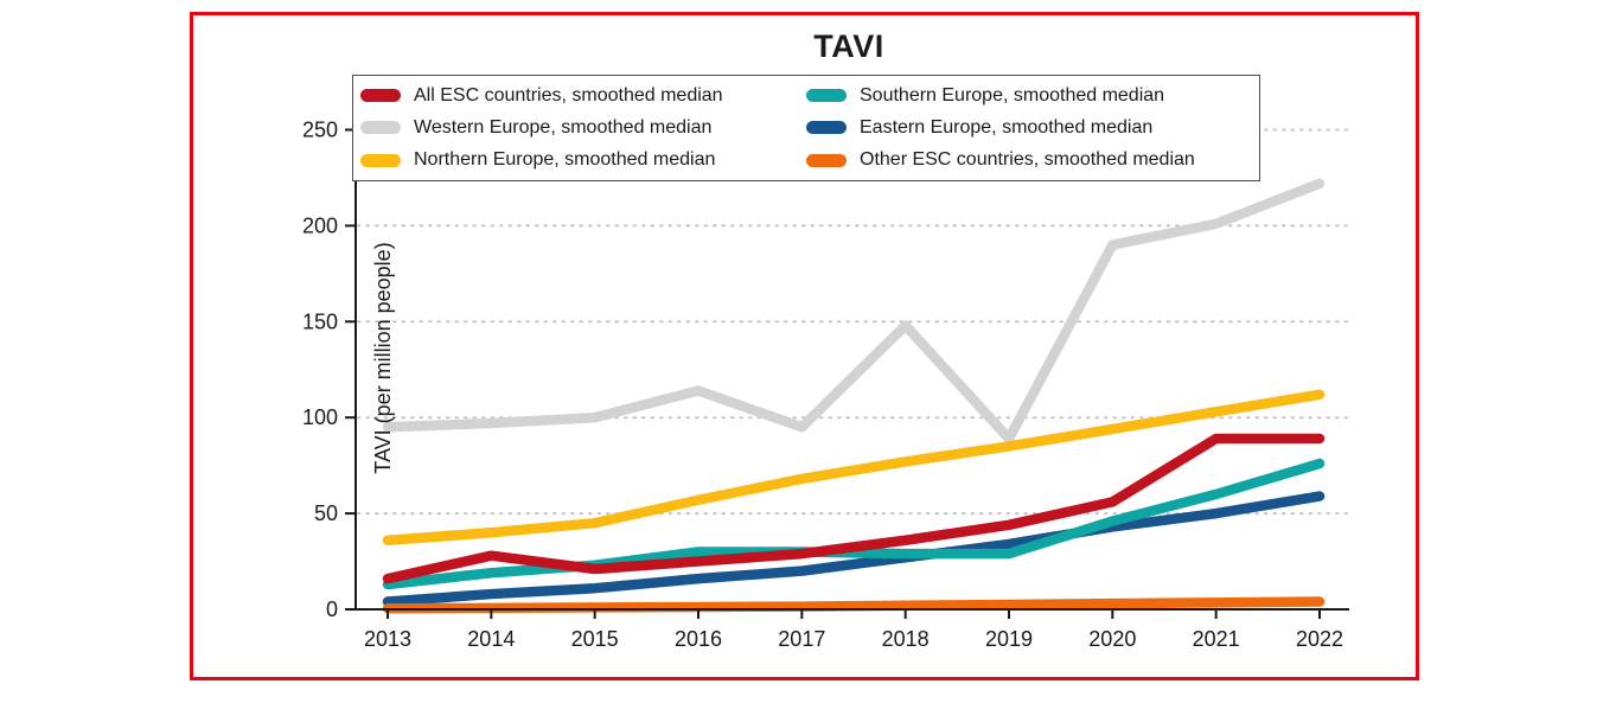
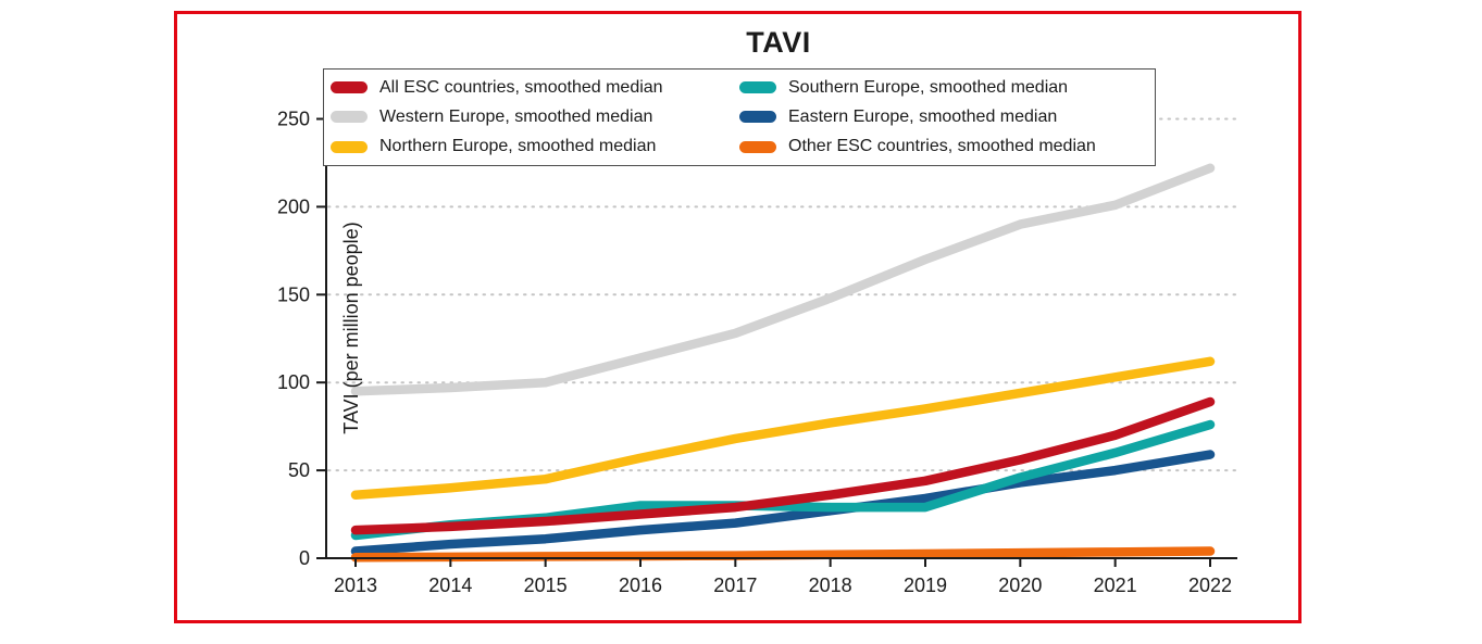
All ESC countries, smoothed median/2014: 28 -> 18
Western Europe, smoothed median/2017: 95 -> 128
Western Europe, smoothed median/2019: 89 -> 170
All ESC countries, smoothed median/2021: 89 -> 70
